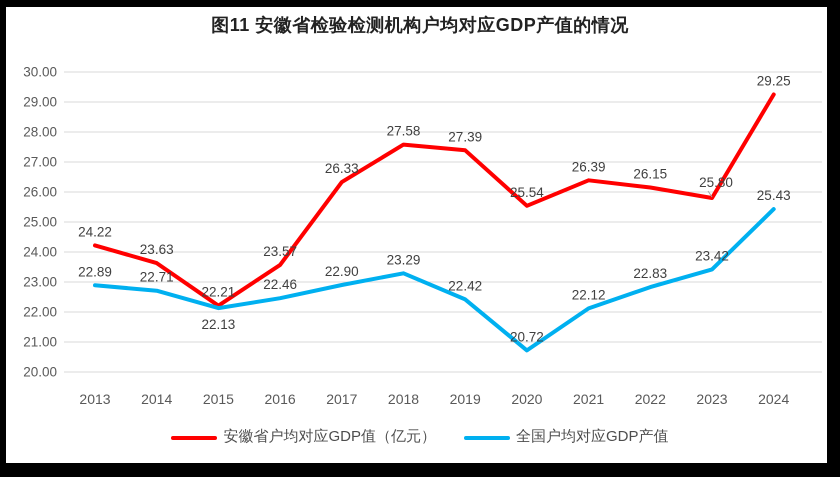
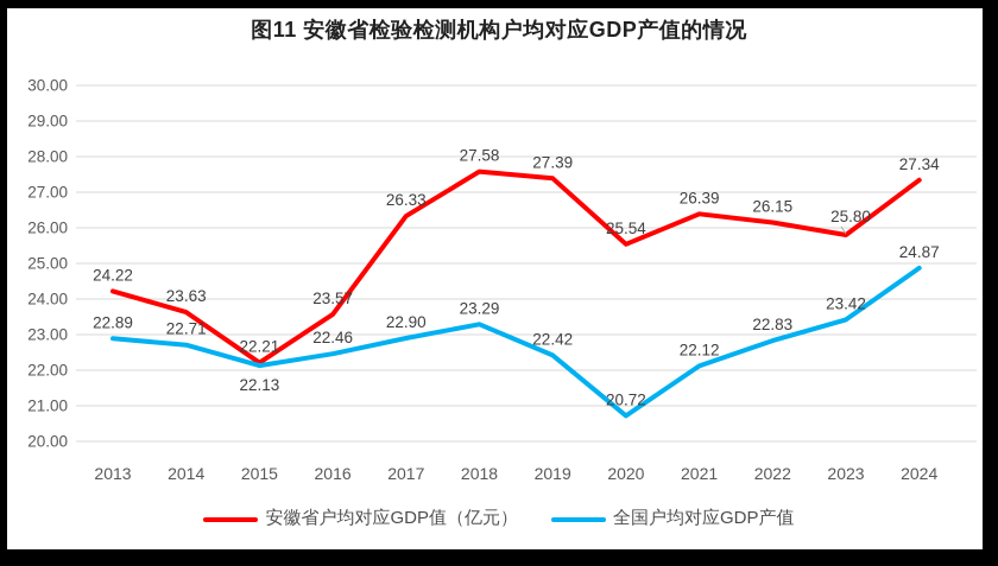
安徽省户均对应GDP值（亿元）/2024: 29.25 -> 27.34
全国户均对应GDP产值/2024: 25.43 -> 24.87
